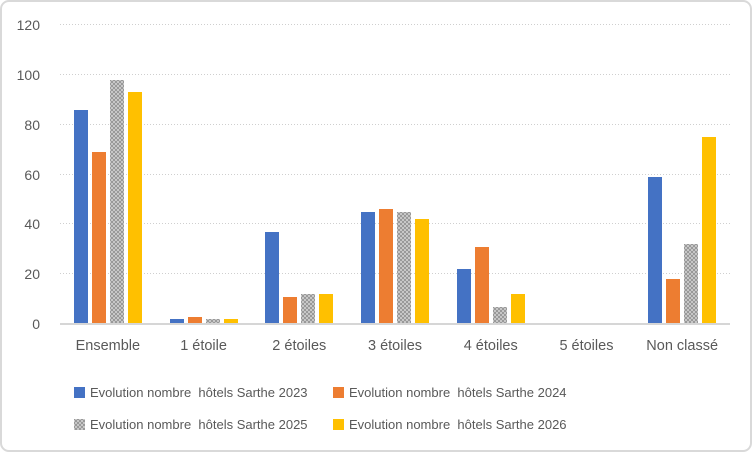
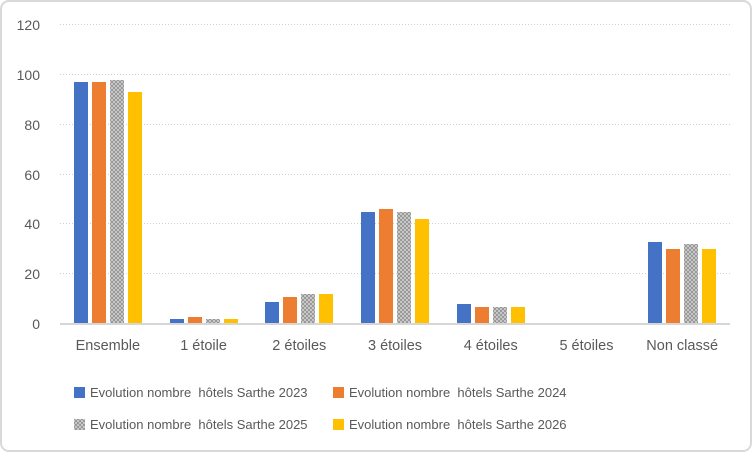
Evolution nombre hôtels Sarthe 2023/Ensemble: 86 -> 97
Evolution nombre hôtels Sarthe 2024/Ensemble: 69 -> 97
Evolution nombre hôtels Sarthe 2023/2 étoiles: 37 -> 9
Evolution nombre hôtels Sarthe 2023/4 étoiles: 22 -> 8
Evolution nombre hôtels Sarthe 2024/4 étoiles: 31 -> 7
Evolution nombre hôtels Sarthe 2026/4 étoiles: 12 -> 7
Evolution nombre hôtels Sarthe 2023/Non classé: 59 -> 33
Evolution nombre hôtels Sarthe 2024/Non classé: 18 -> 30
Evolution nombre hôtels Sarthe 2026/Non classé: 75 -> 30
